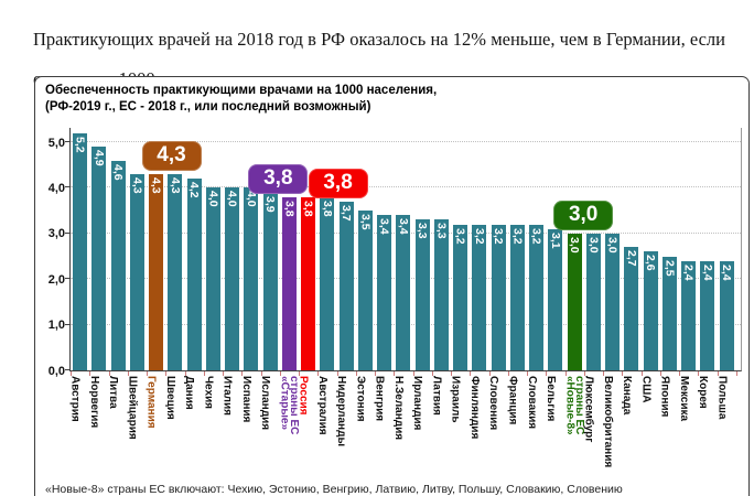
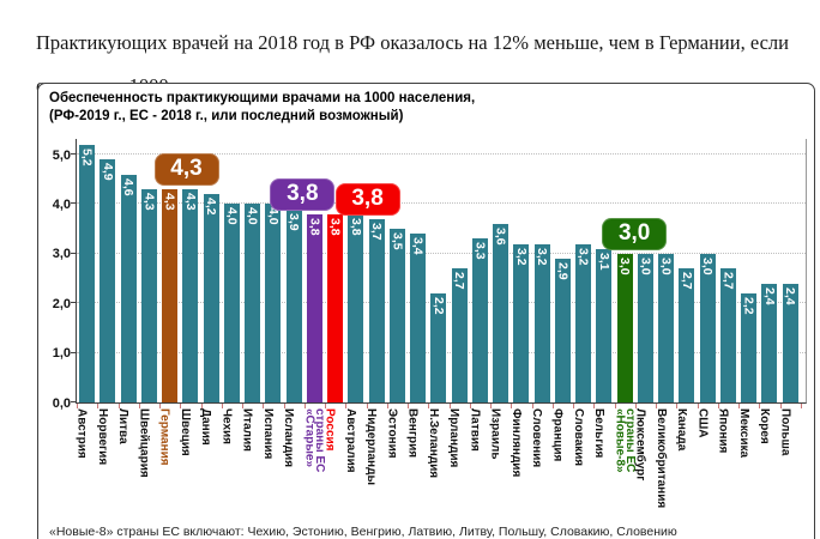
Н.Зеландия: 3,4 -> 2,2
Ирландия: 3,3 -> 2,7
Израиль: 3,2 -> 3,6
Франция: 3,2 -> 2,9
США: 2,6 -> 3,0
Япония: 2,5 -> 2,7
Мексика: 2,4 -> 2,2
